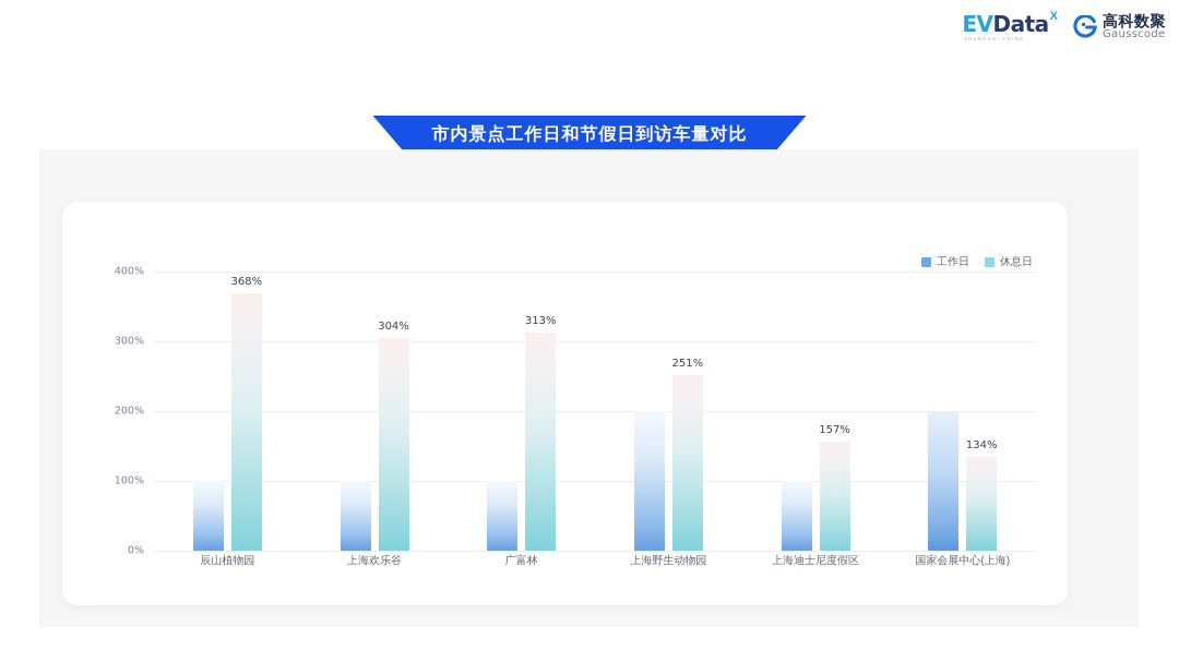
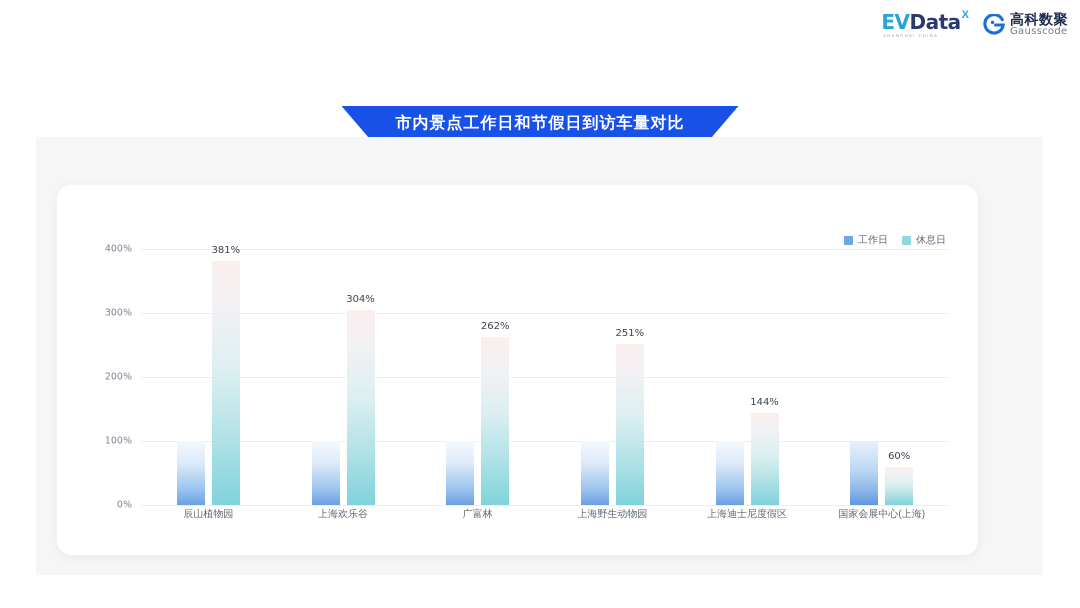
休息日/辰山植物园: 368% -> 381%
休息日/广富林: 313% -> 262%
工作日/上海野生动物园: 200% -> 100%
休息日/上海迪士尼度假区: 157% -> 144%
工作日/国家会展中心(上海): 200% -> 100%
休息日/国家会展中心(上海): 134% -> 60%
